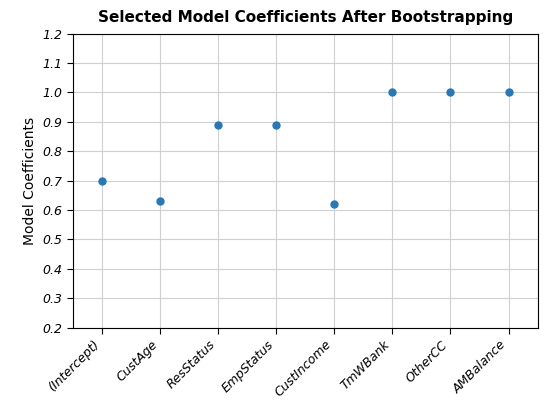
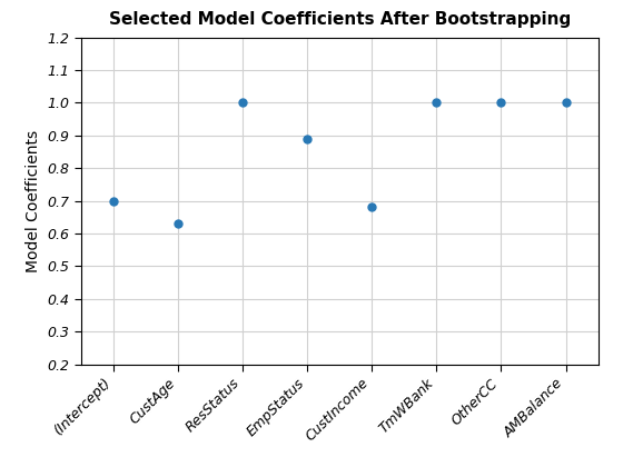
ResStatus: 0.89 -> 1.00
CustIncome: 0.62 -> 0.68
